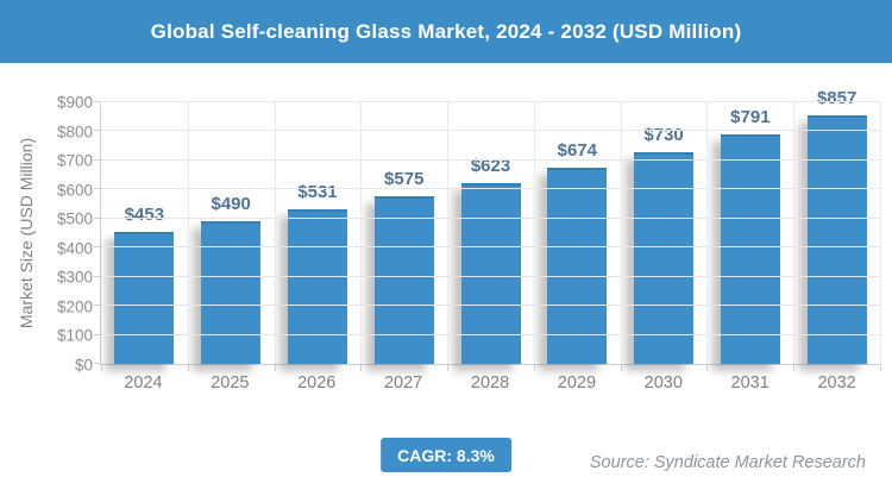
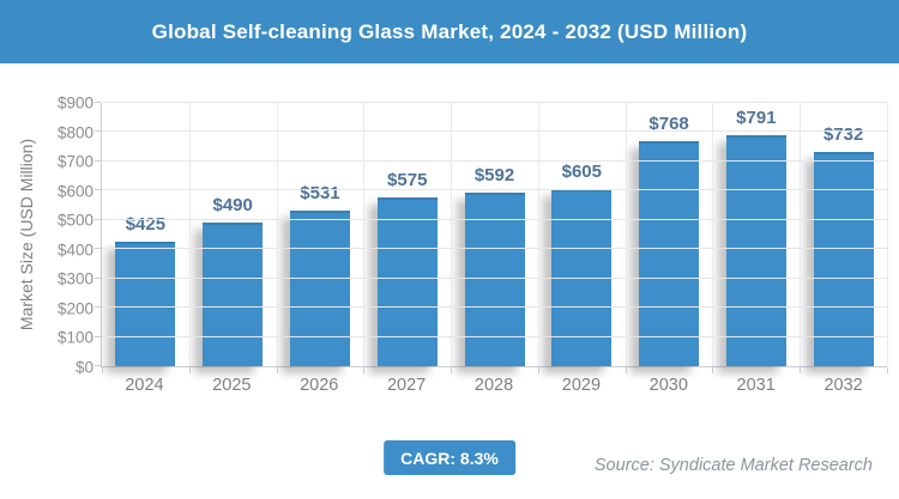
2024: $453 -> $425
2028: $623 -> $592
2029: $674 -> $605
2030: $730 -> $768
2032: $857 -> $732
